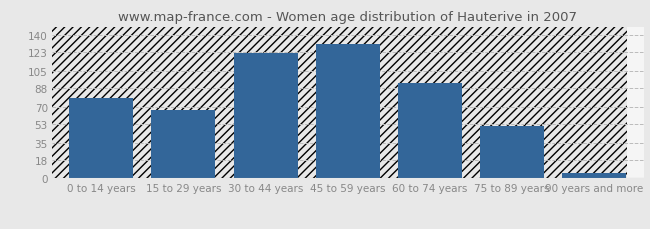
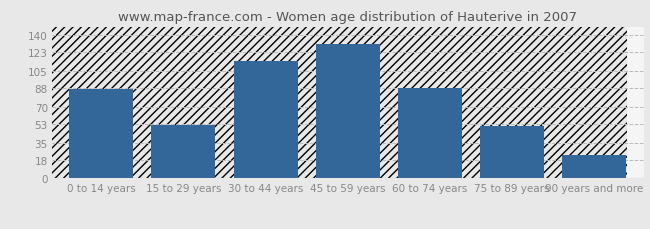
0 to 14 years: 78 -> 87
15 to 29 years: 67 -> 52
30 to 44 years: 122 -> 114
60 to 74 years: 93 -> 88
90 years and more: 5 -> 23
